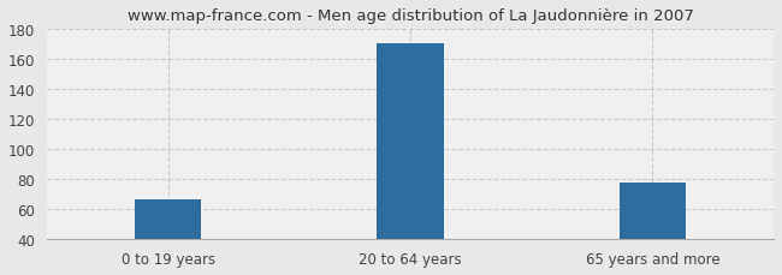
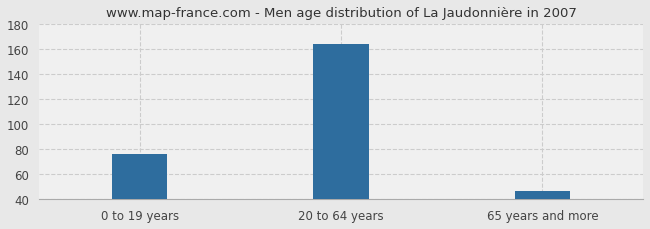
0 to 19 years: 67 -> 76
20 to 64 years: 171 -> 164
65 years and more: 78 -> 47
